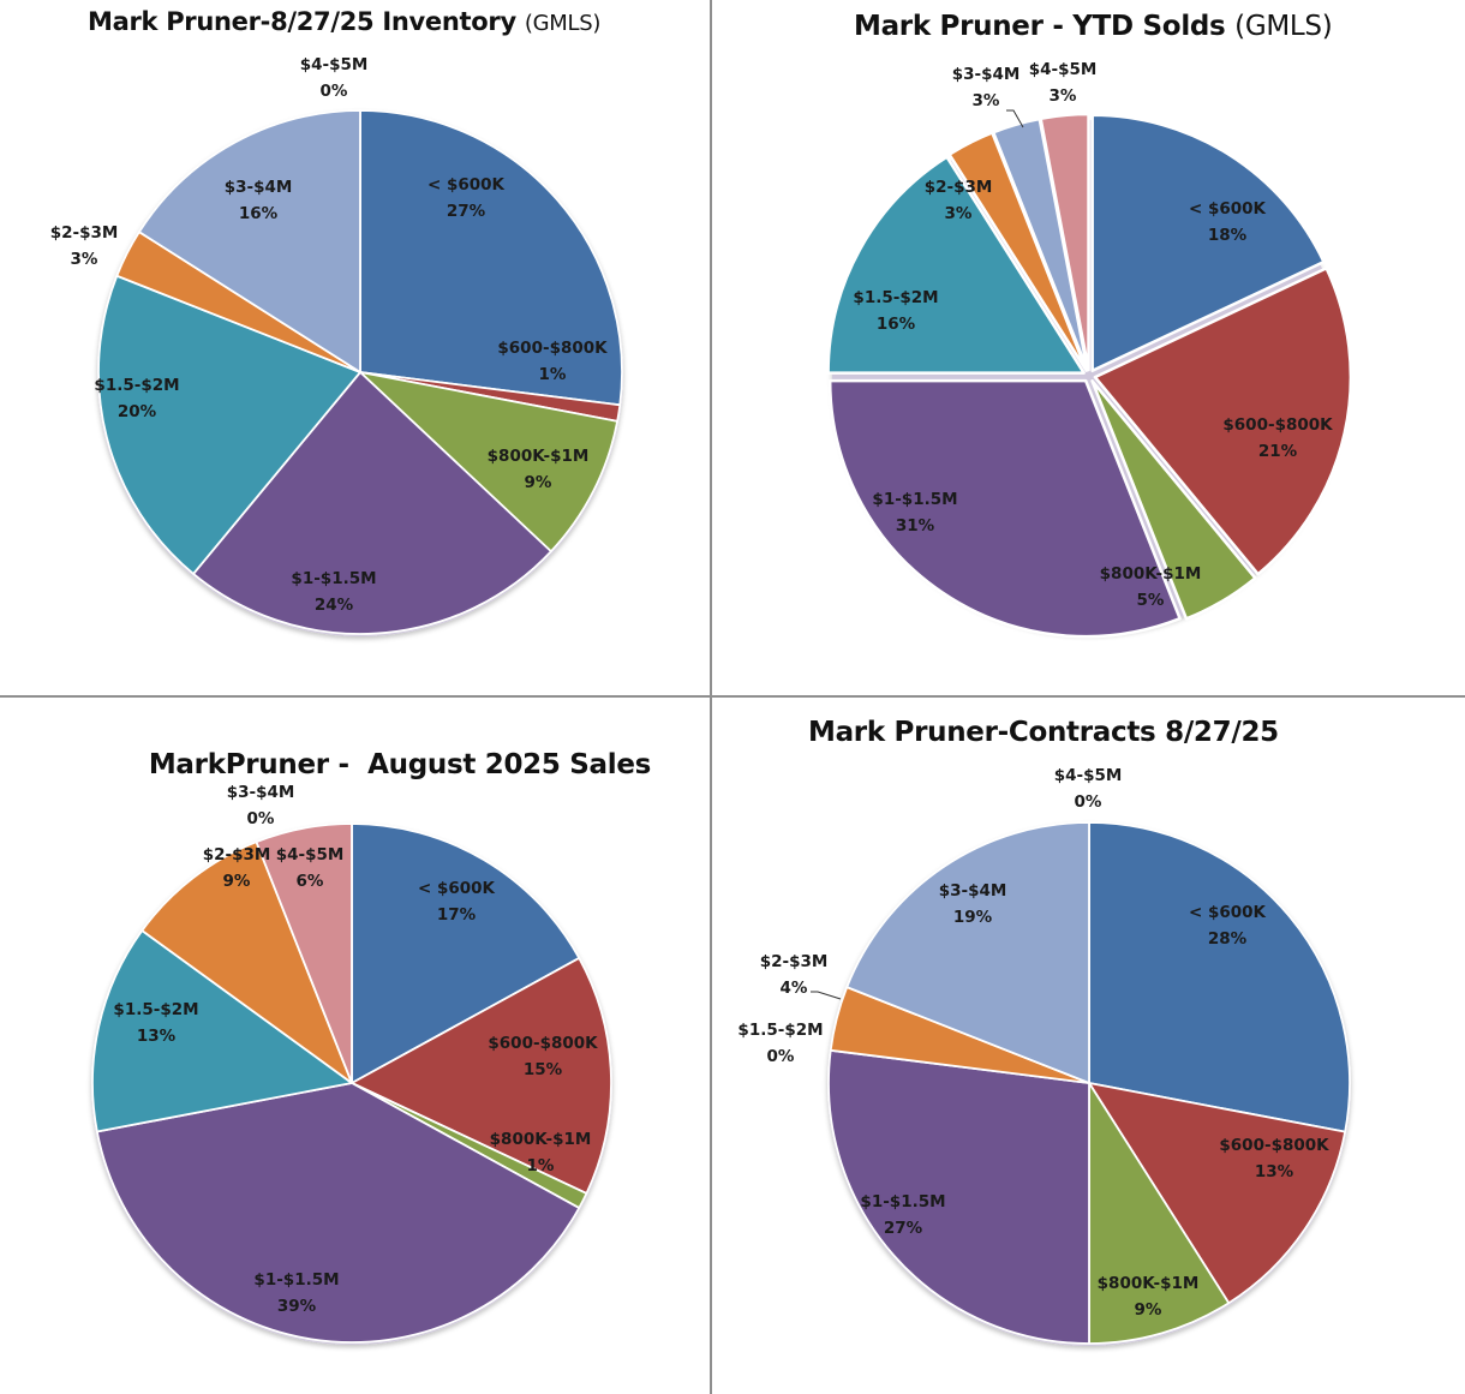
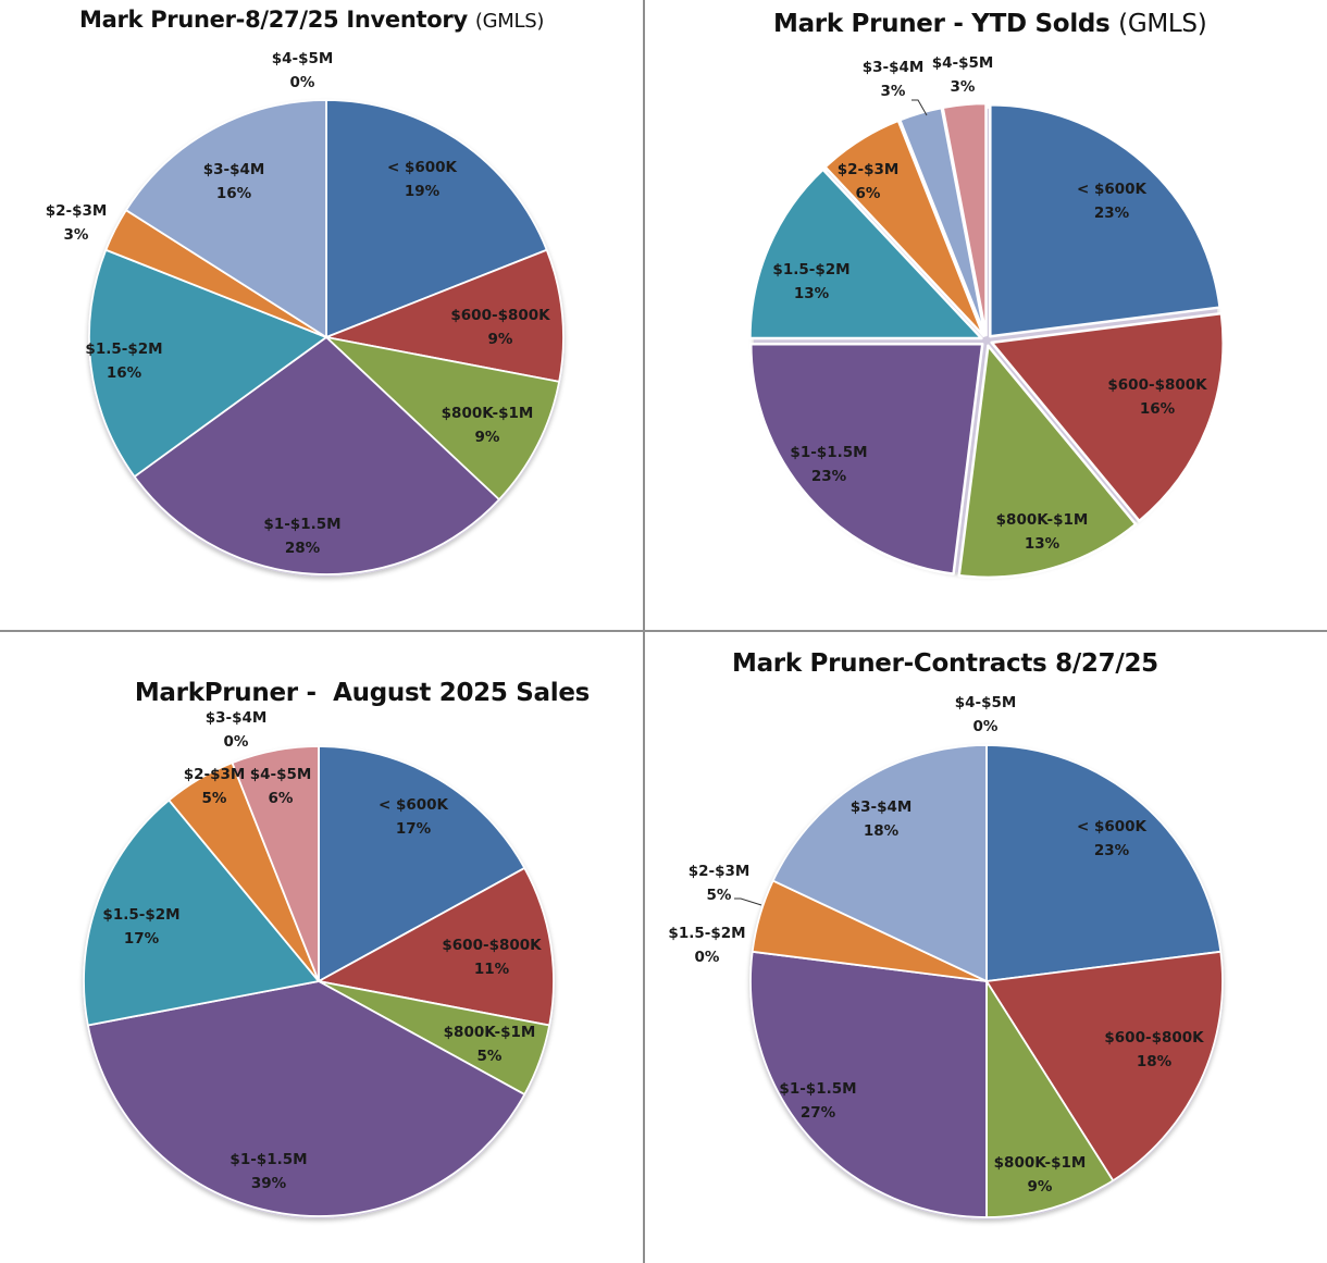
Mark Pruner-8/27/25 Inventory/< $600K: 27% -> 19%
Mark Pruner-8/27/25 Inventory/$600-$800K: 1% -> 9%
Mark Pruner-8/27/25 Inventory/$1-$1.5M: 24% -> 28%
Mark Pruner-8/27/25 Inventory/$1.5-$2M: 20% -> 16%
Mark Pruner - YTD Solds/< $600K: 18% -> 23%
Mark Pruner - YTD Solds/$600-$800K: 21% -> 16%
Mark Pruner - YTD Solds/$800K-$1M: 5% -> 13%
Mark Pruner - YTD Solds/$1-$1.5M: 31% -> 23%
Mark Pruner - YTD Solds/$1.5-$2M: 16% -> 13%
Mark Pruner - YTD Solds/$2-$3M: 3% -> 6%
MarkPruner - August 2025 Sales/$600-$800K: 15% -> 11%
MarkPruner - August 2025 Sales/$800K-$1M: 1% -> 5%
MarkPruner - August 2025 Sales/$1.5-$2M: 13% -> 17%
MarkPruner - August 2025 Sales/$2-$3M: 9% -> 5%
Mark Pruner-Contracts 8/27/25/< $600K: 28% -> 23%
Mark Pruner-Contracts 8/27/25/$600-$800K: 13% -> 18%
Mark Pruner-Contracts 8/27/25/$2-$3M: 4% -> 5%
Mark Pruner-Contracts 8/27/25/$3-$4M: 19% -> 18%
